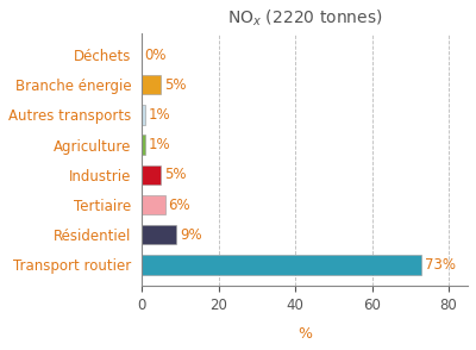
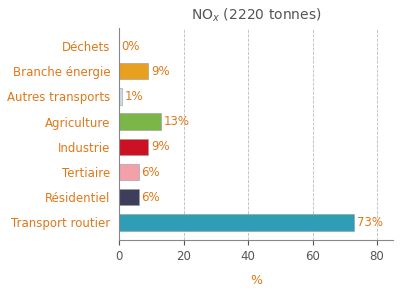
Branche énergie: 5% -> 9%
Agriculture: 1% -> 13%
Industrie: 5% -> 9%
Résidentiel: 9% -> 6%
